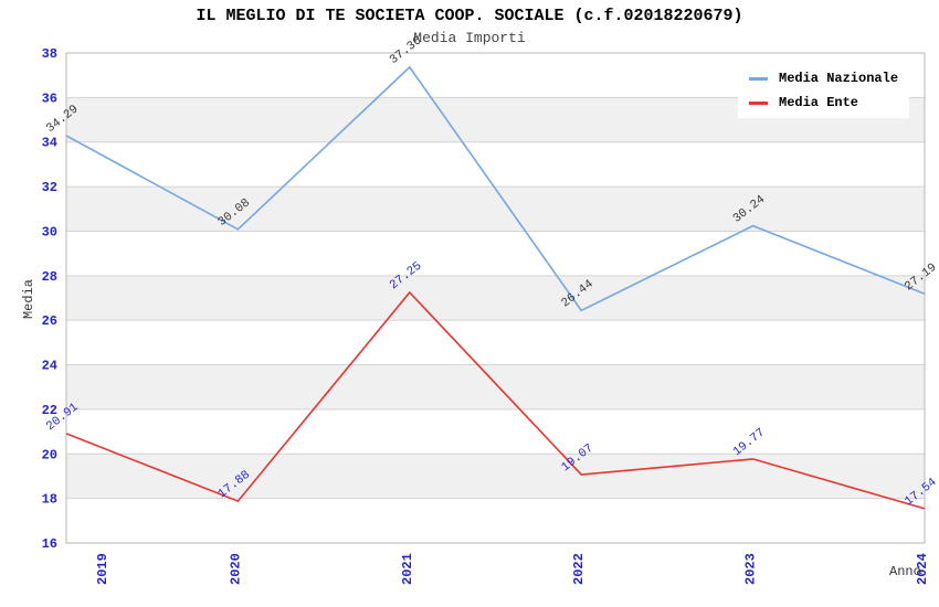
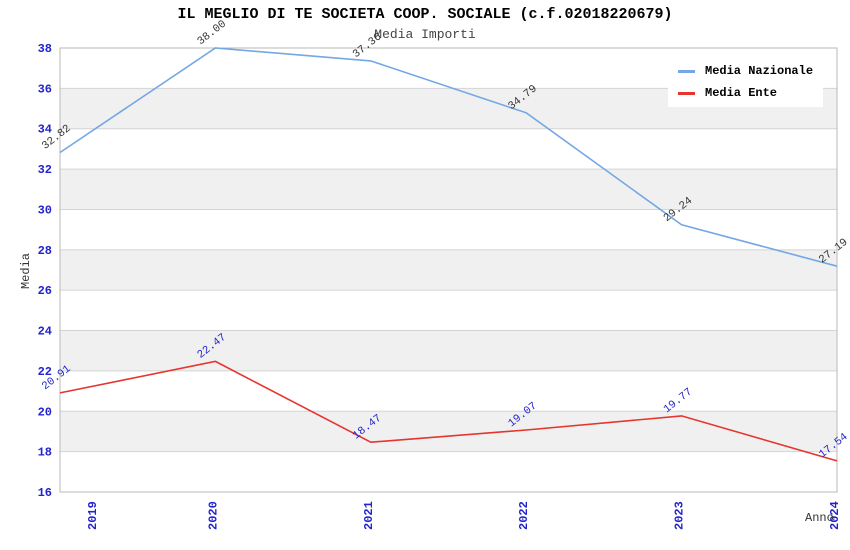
Media Nazionale/2019: 34.29 -> 32.82
Media Nazionale/2020: 30.08 -> 38.00
Media Ente/2020: 17.88 -> 22.47
Media Ente/2021: 27.25 -> 18.47
Media Nazionale/2022: 26.44 -> 34.79
Media Nazionale/2023: 30.24 -> 29.24
